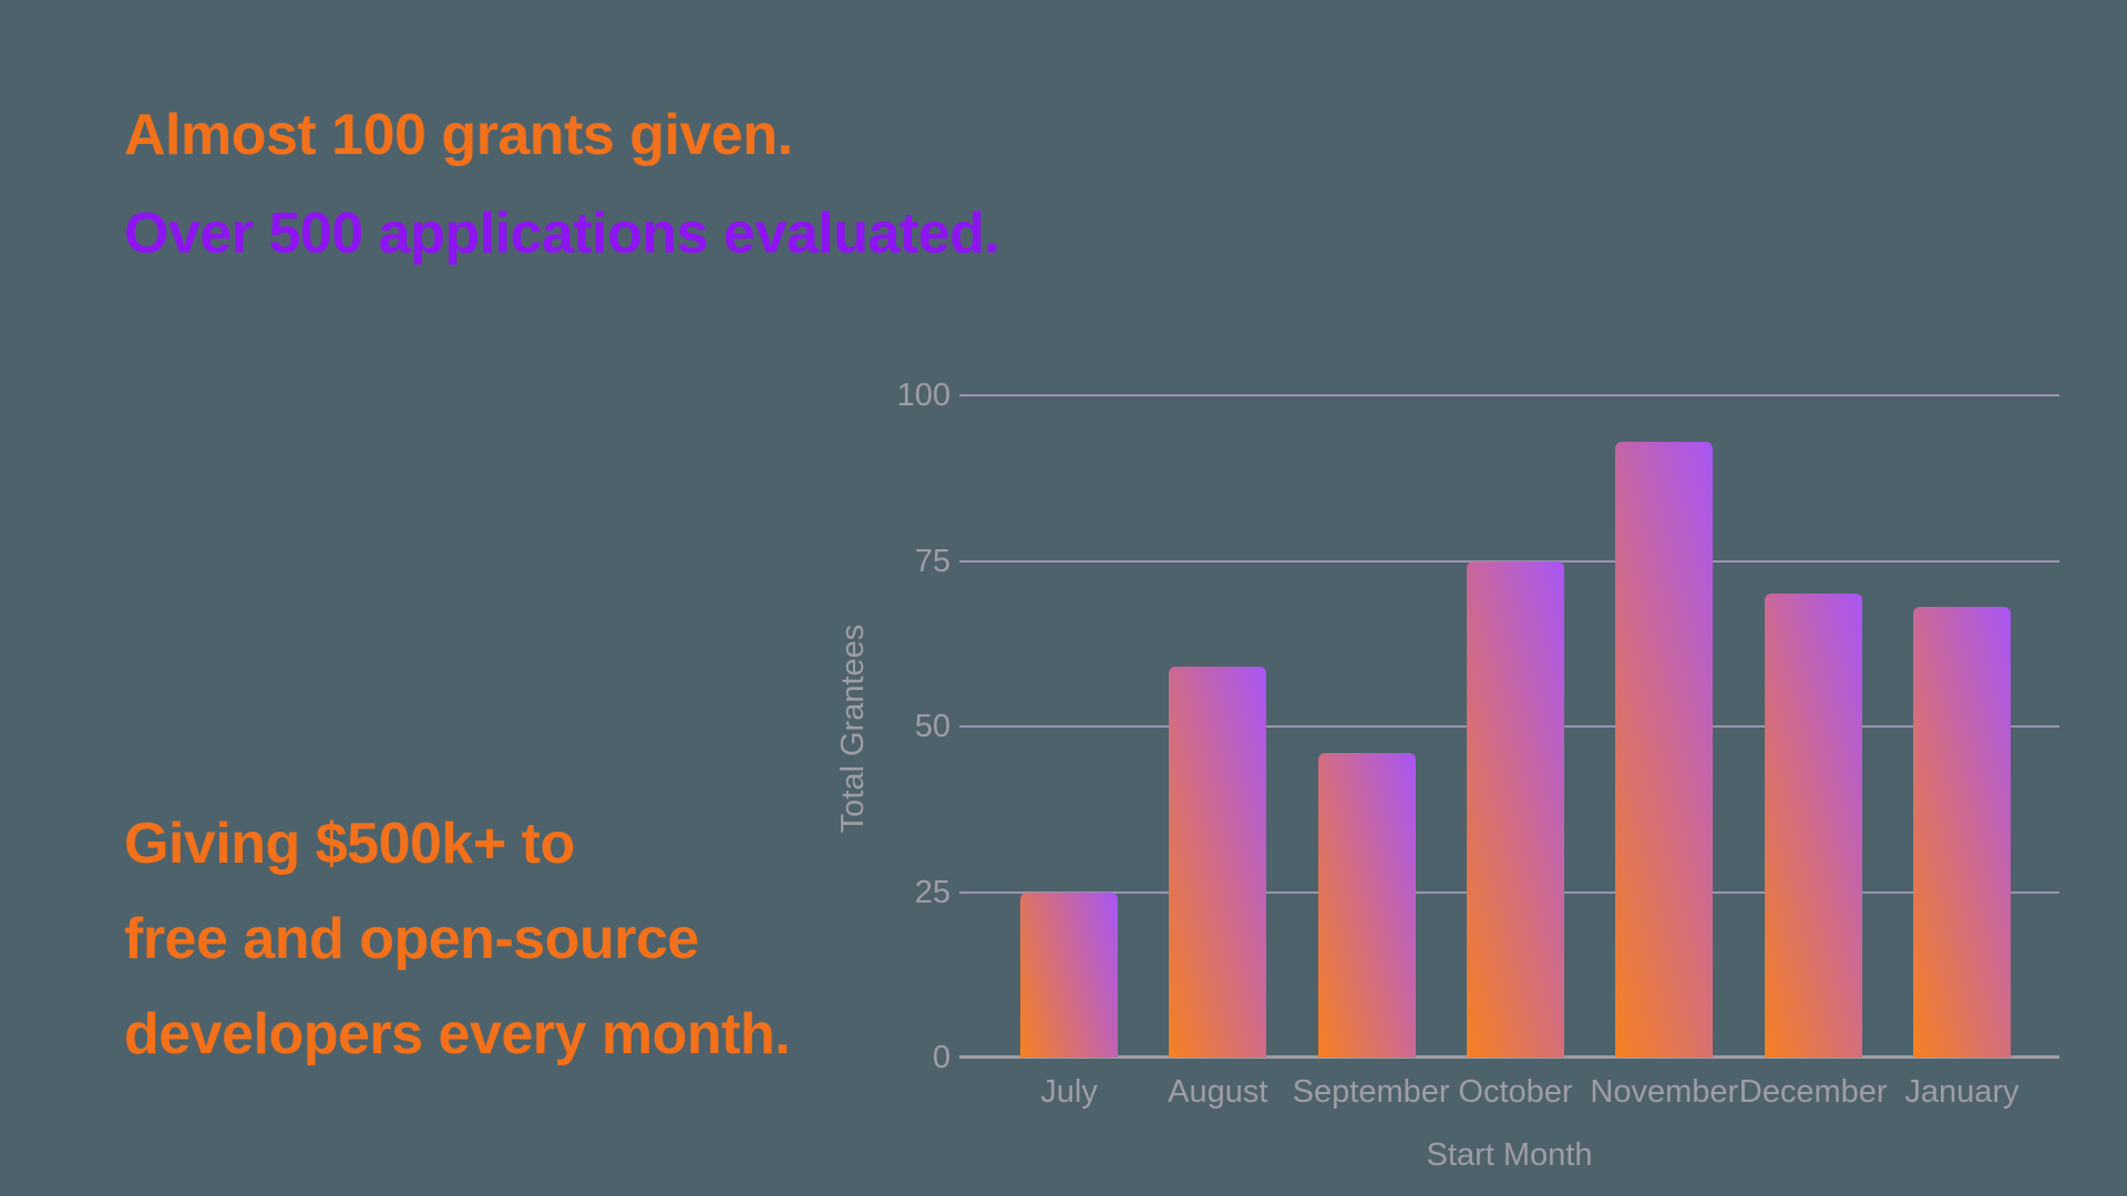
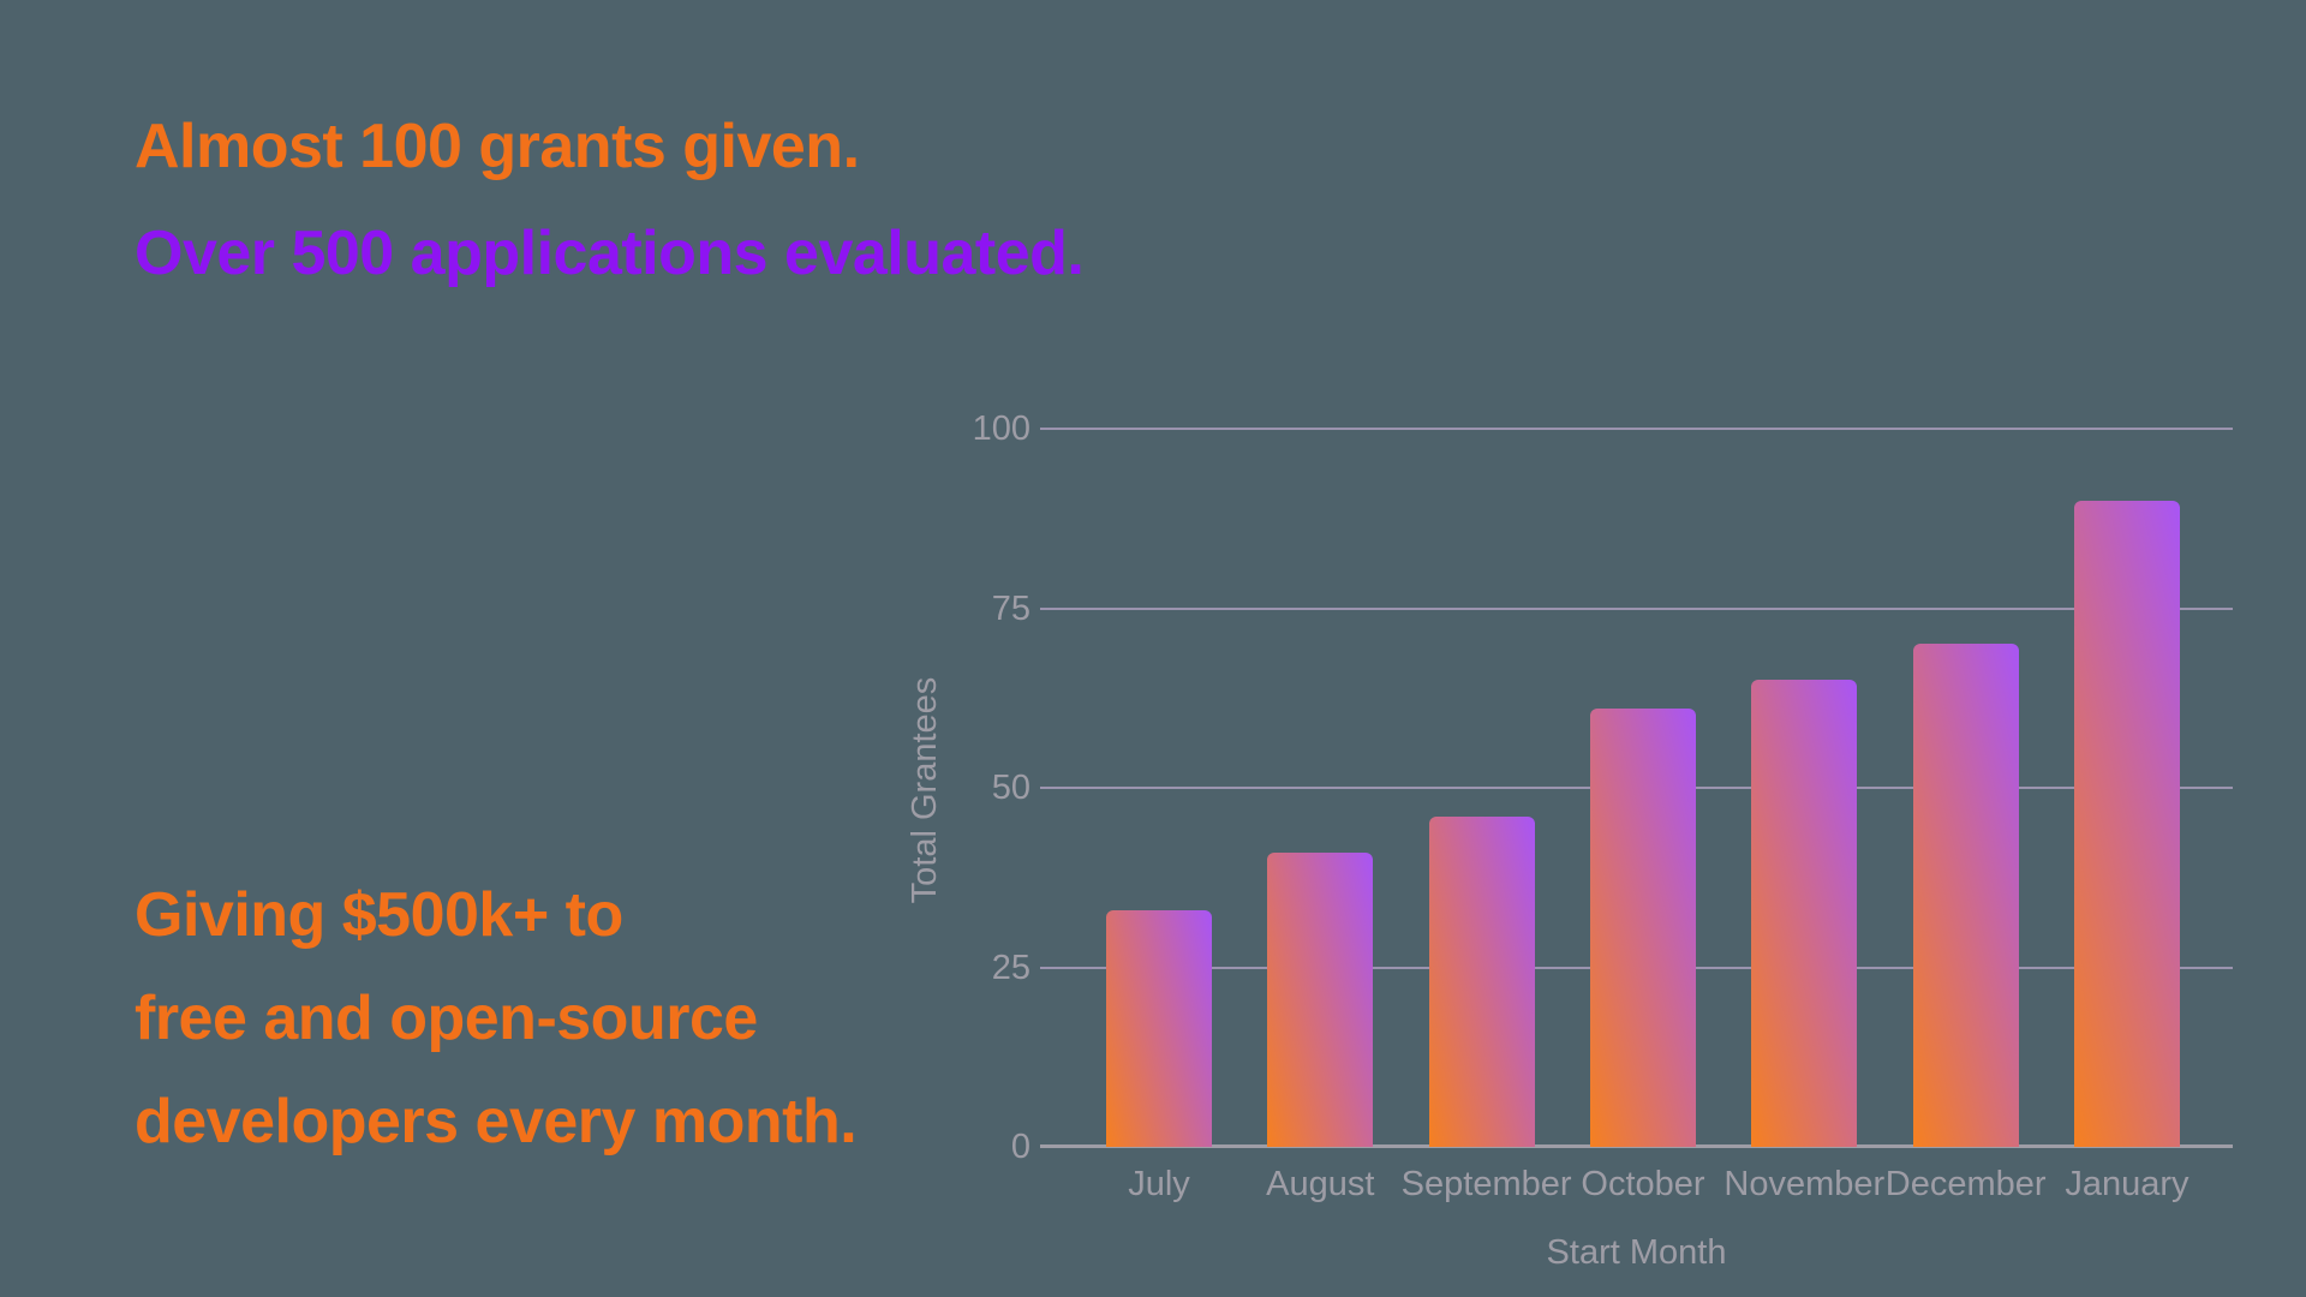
July: 25 -> 33
August: 59 -> 41
October: 75 -> 61
November: 93 -> 65
January: 68 -> 90
